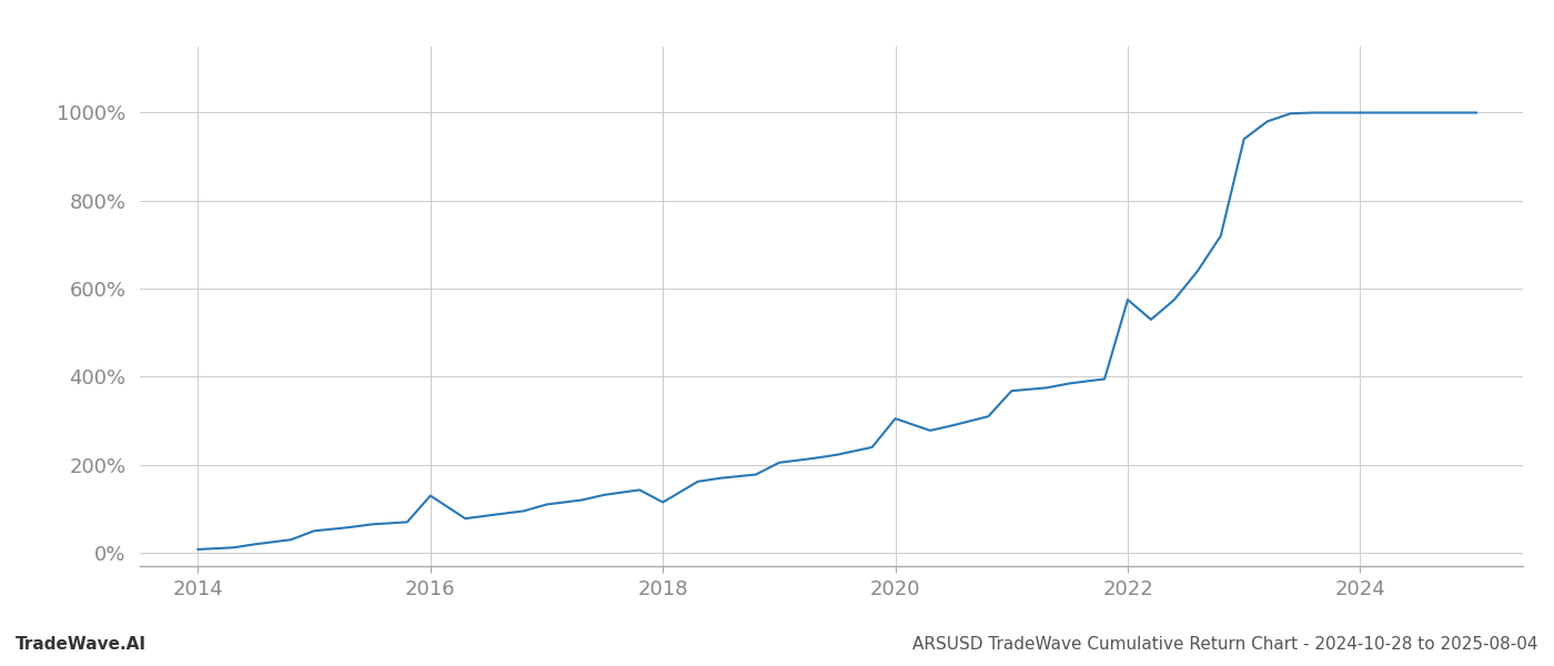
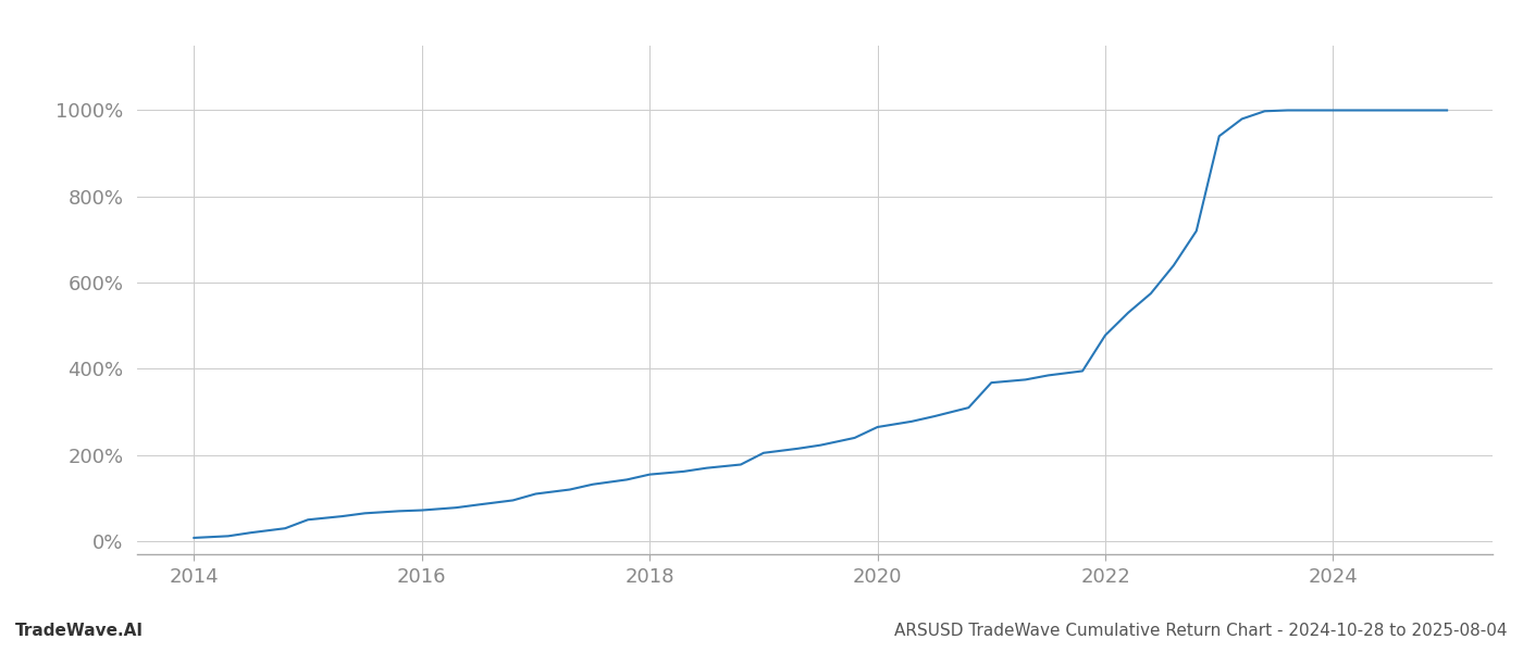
2016: 130% -> 72%
2018: 115% -> 155%
2020: 305% -> 265%
2022: 575% -> 478%
